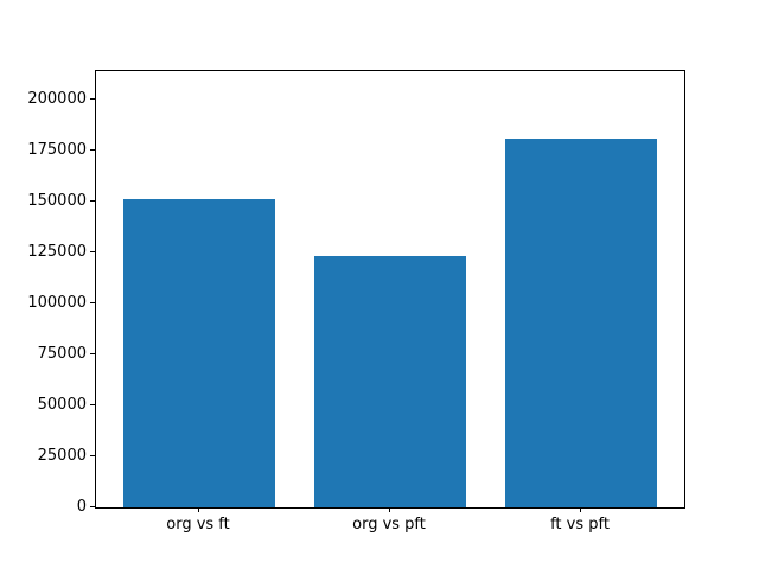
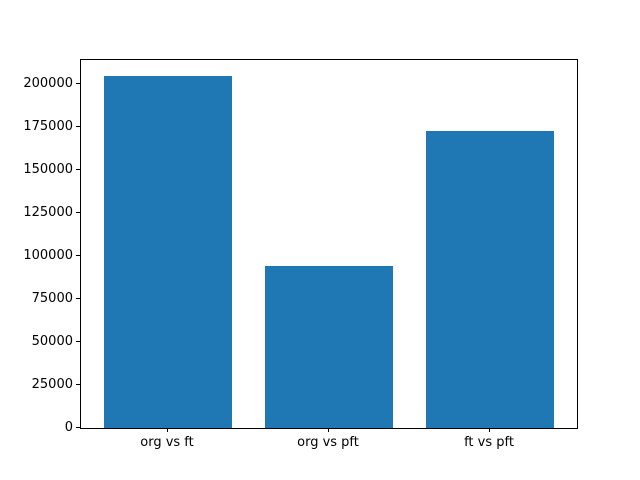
org vs ft: 151000 -> 205000
org vs pft: 123000 -> 94000
ft vs pft: 181000 -> 173000
